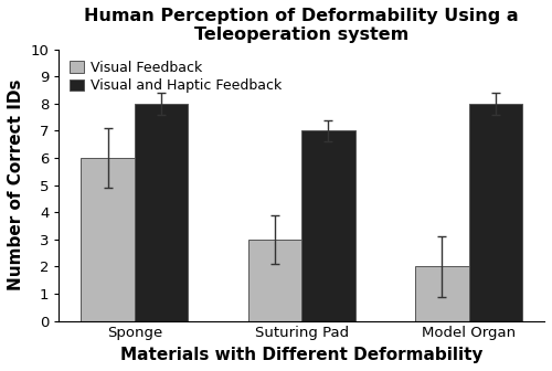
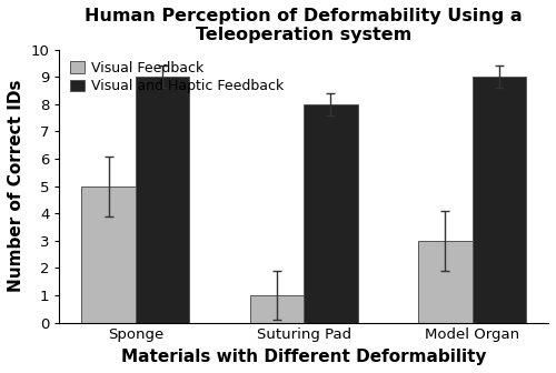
Visual Feedback/Sponge: 6 -> 5
Visual and Haptic Feedback/Sponge: 8 -> 9
Visual Feedback/Suturing Pad: 3 -> 1
Visual and Haptic Feedback/Suturing Pad: 7 -> 8
Visual Feedback/Model Organ: 2 -> 3
Visual and Haptic Feedback/Model Organ: 8 -> 9
